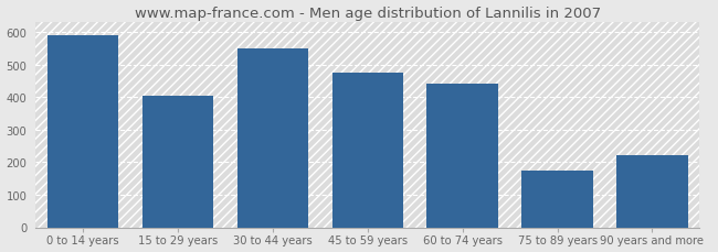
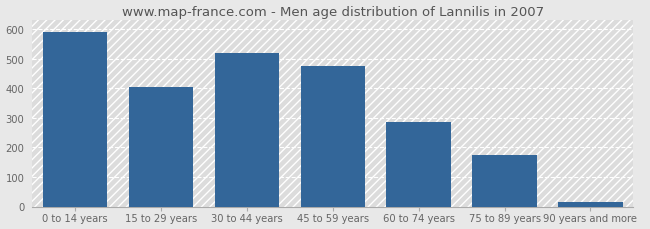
30 to 44 years: 550 -> 520
60 to 74 years: 440 -> 287
90 years and more: 220 -> 14
